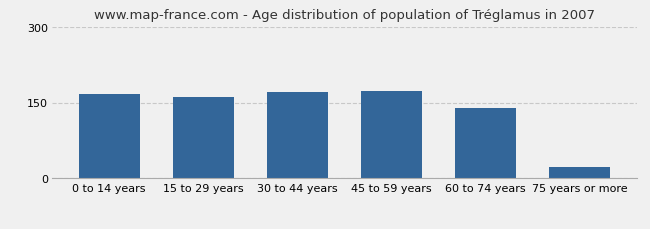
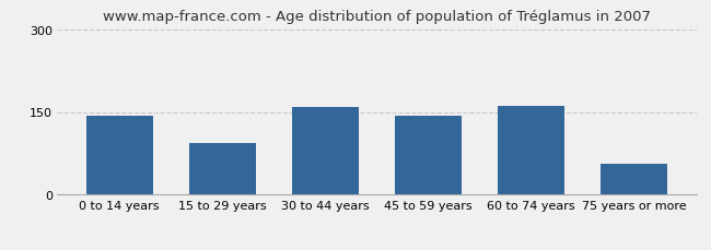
0 to 14 years: 167 -> 144
15 to 29 years: 160 -> 94
30 to 44 years: 170 -> 158
45 to 59 years: 173 -> 144
60 to 74 years: 140 -> 160
75 years or more: 22 -> 56
